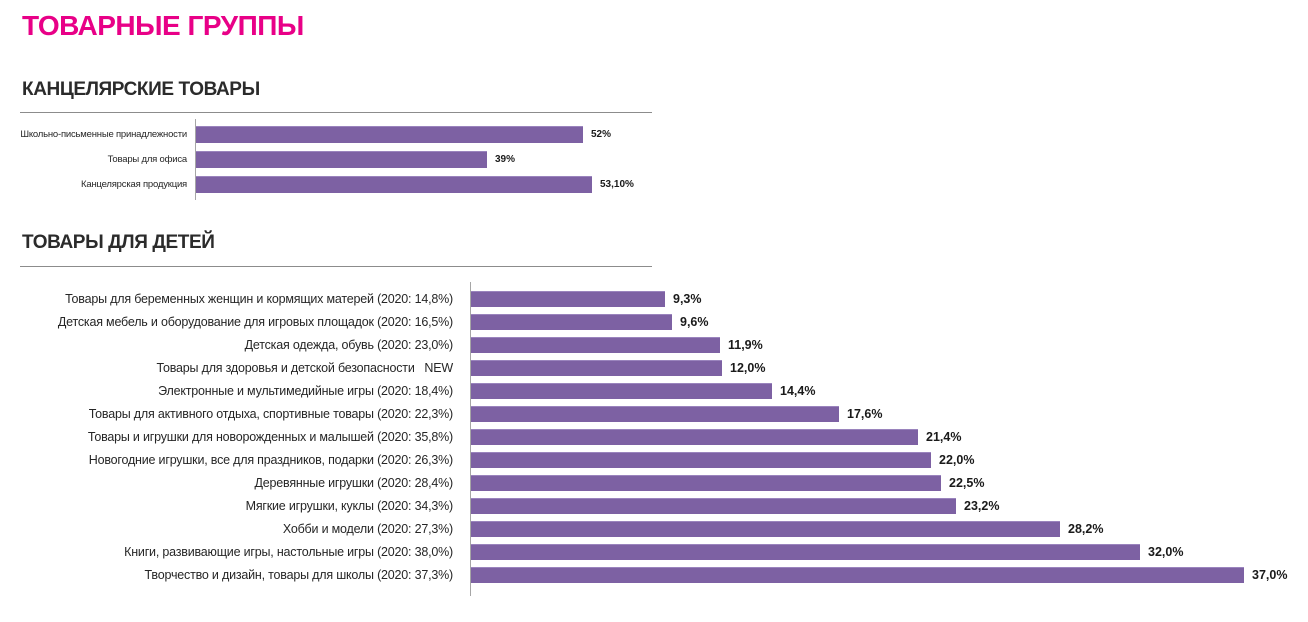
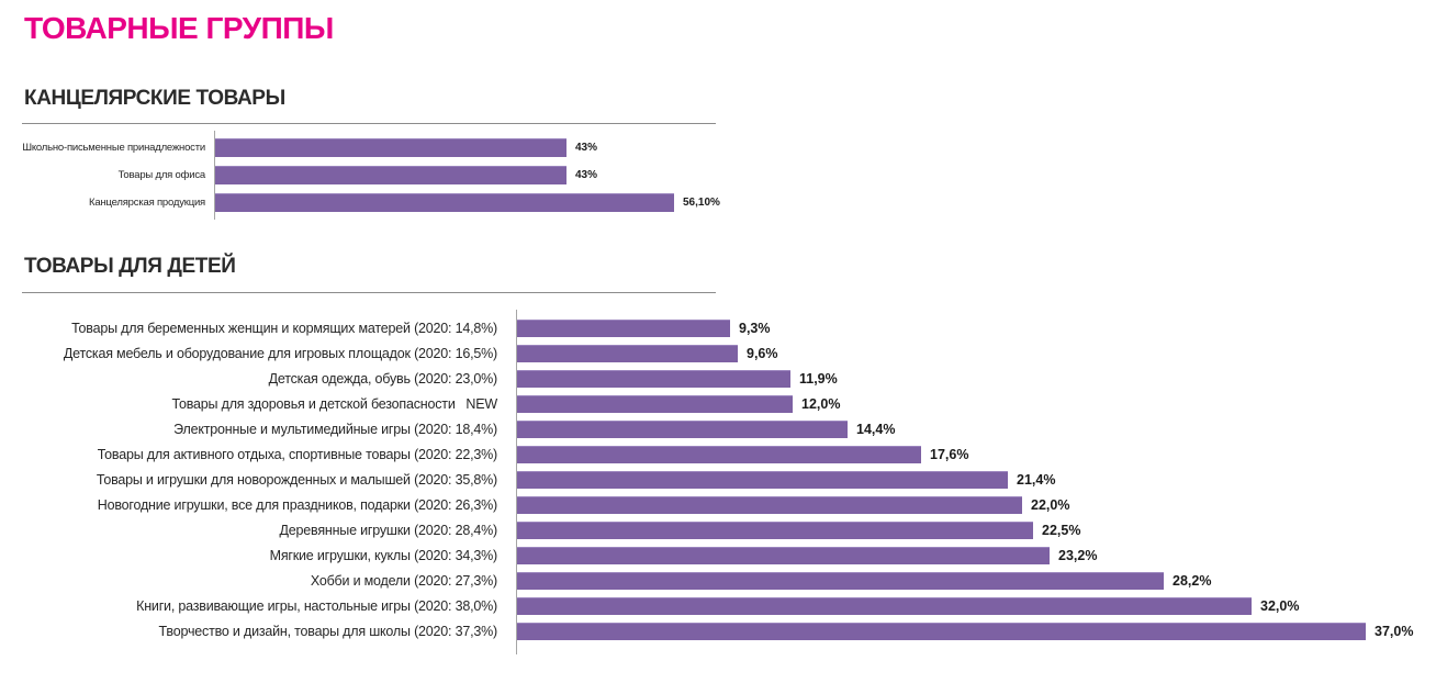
КАНЦЕЛЯРСКИЕ ТОВАРЫ/Школьно-письменные принадлежности: 52% -> 43%
КАНЦЕЛЯРСКИЕ ТОВАРЫ/Товары для офиса: 39% -> 43%
КАНЦЕЛЯРСКИЕ ТОВАРЫ/Канцелярская продукция: 53,10% -> 56,10%
